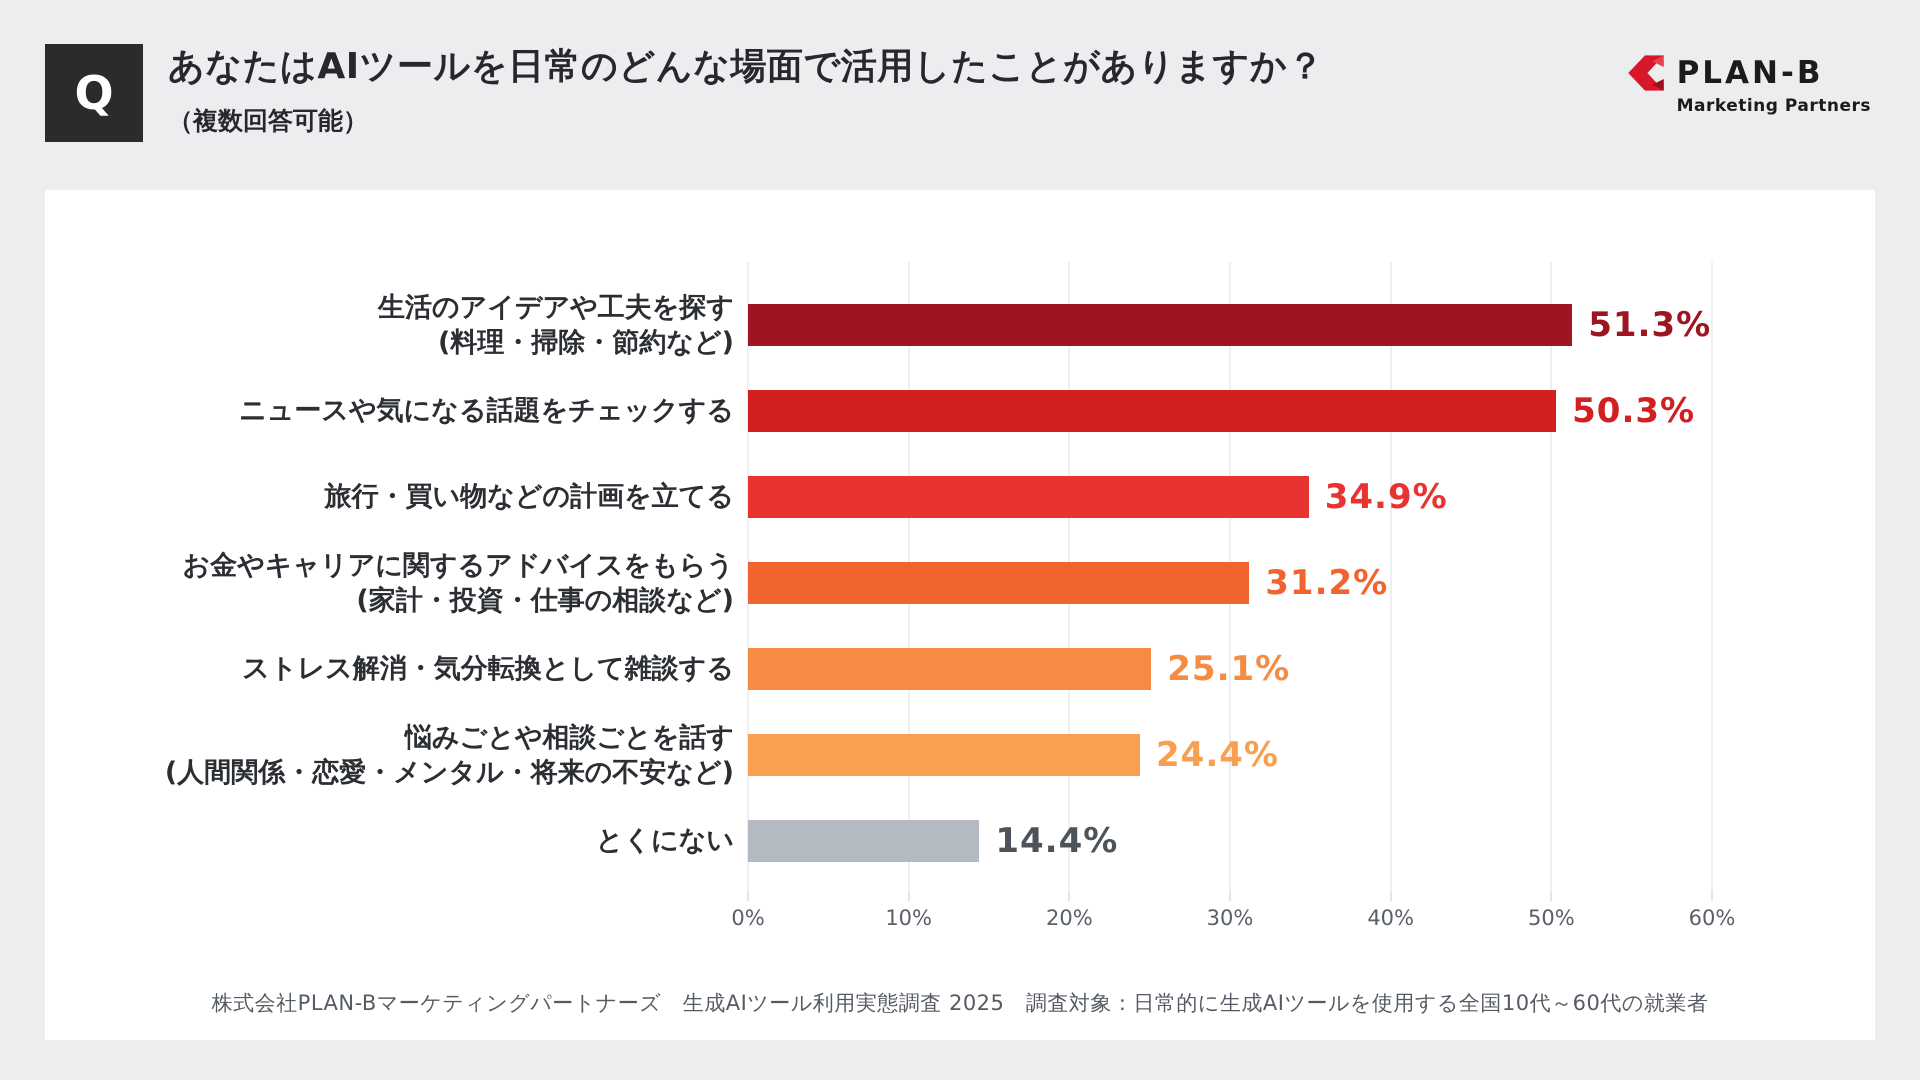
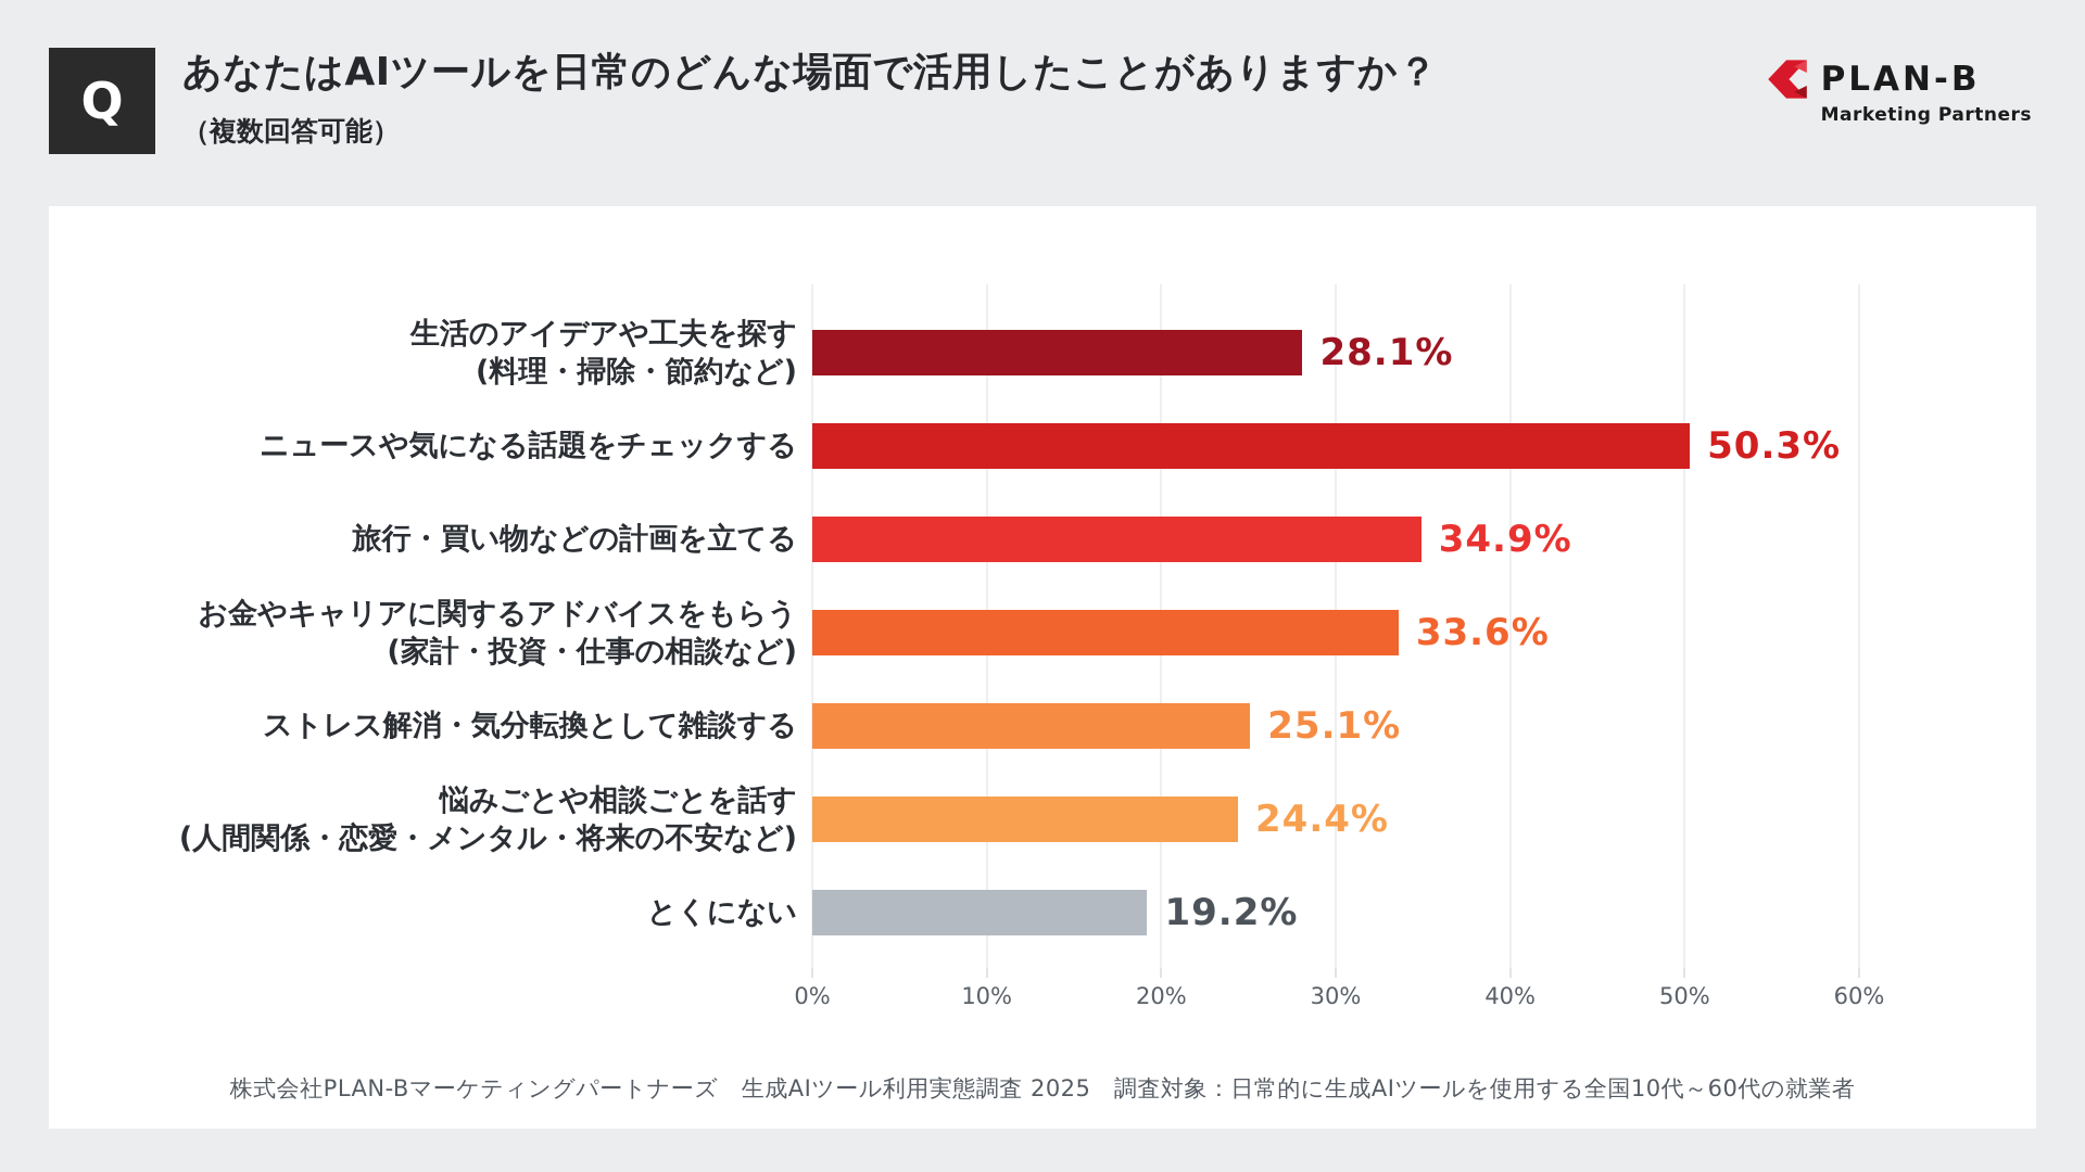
生活のアイデアや工夫を探す: 51.3% -> 28.1%
お金やキャリアに関するアドバイスをもらう: 31.2% -> 33.6%
とくにない: 14.4% -> 19.2%
